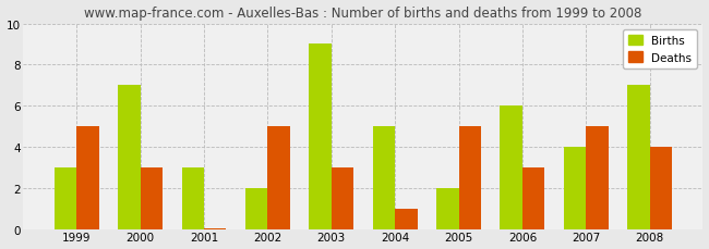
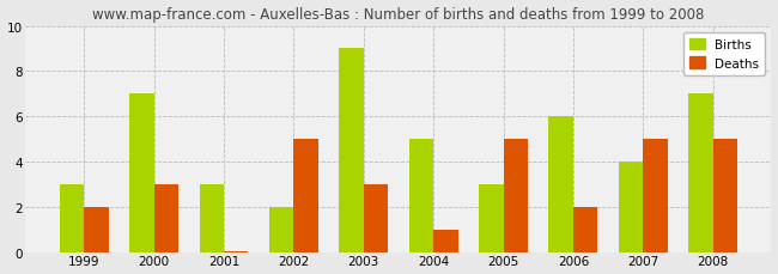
Deaths/1999: 5.0 -> 2.0
Births/2005: 2 -> 3
Deaths/2006: 3.0 -> 2.0
Deaths/2008: 4.0 -> 5.0
